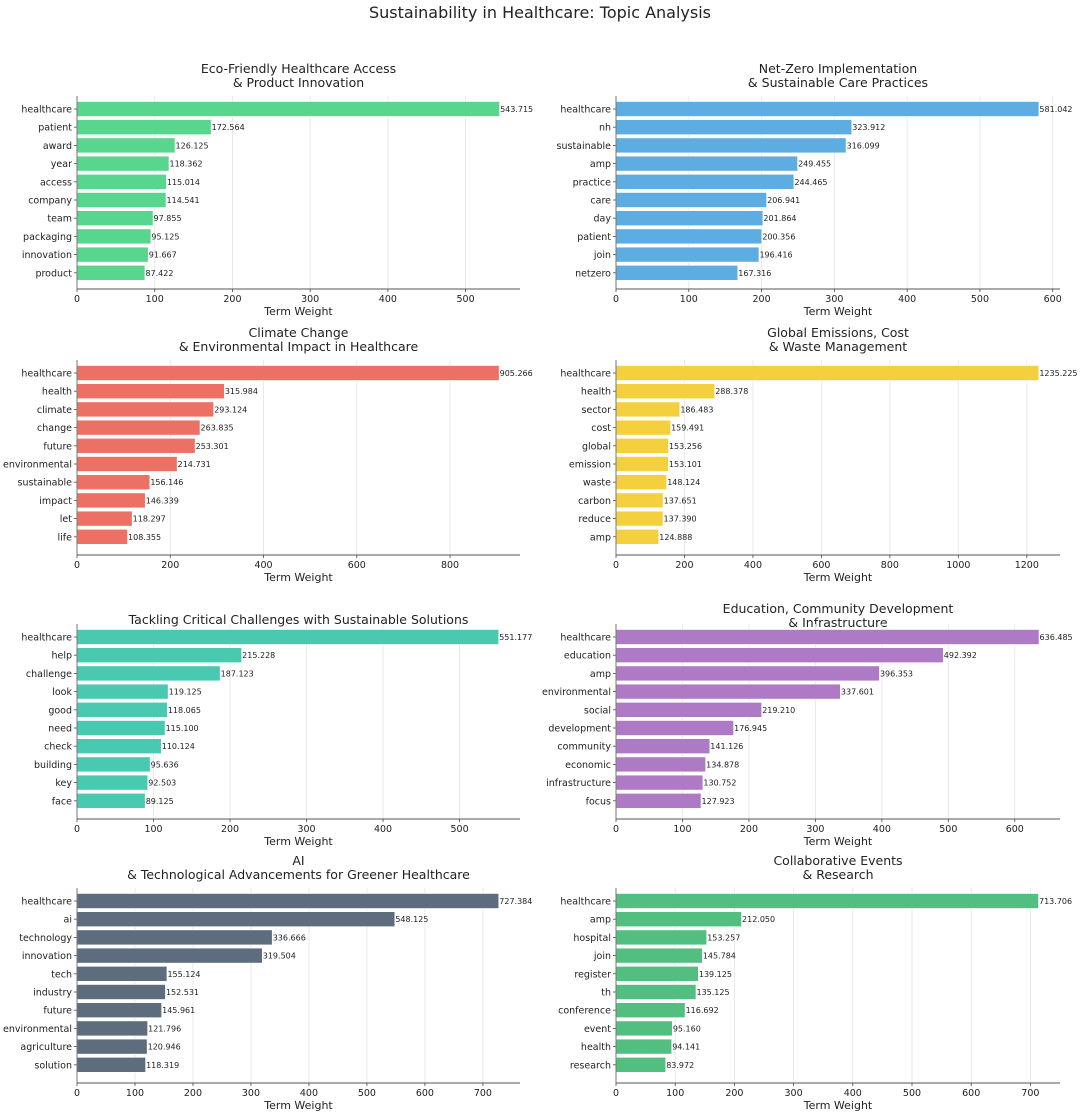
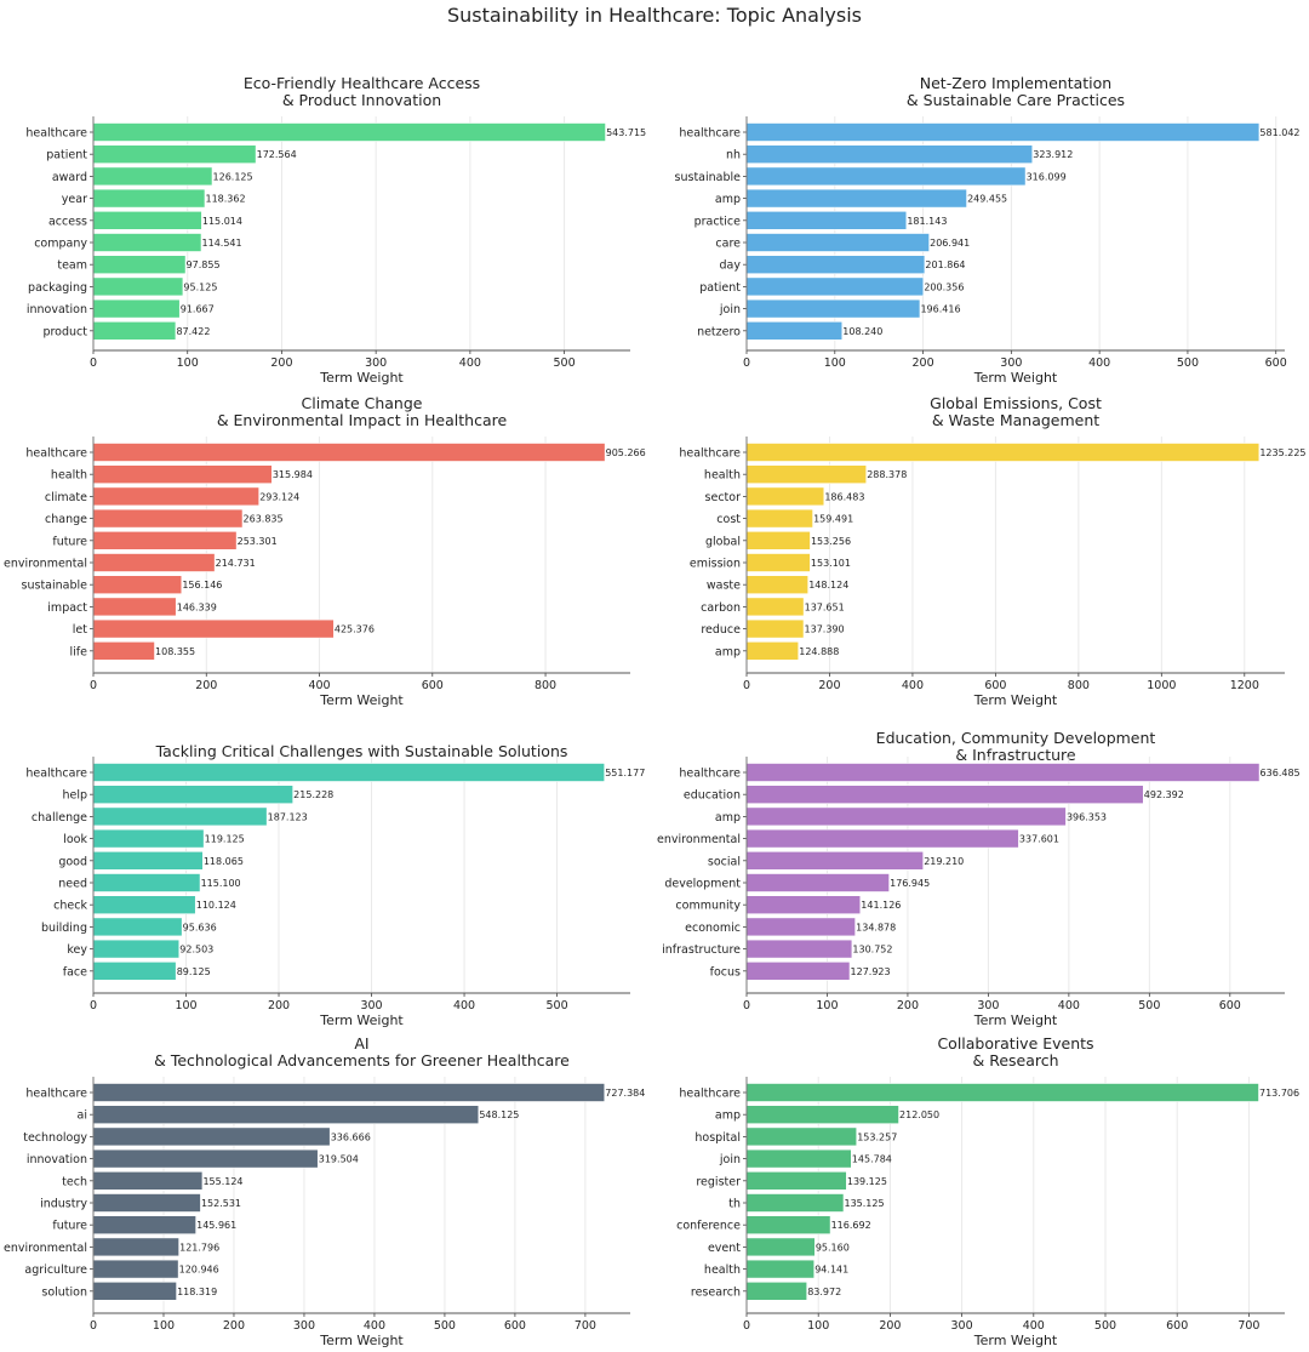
Net-Zero Implementation & Sustainable Care Practices/practice: 244.465 -> 181.143
Net-Zero Implementation & Sustainable Care Practices/netzero: 167.316 -> 108.240
Climate Change & Environmental Impact in Healthcare/let: 118.297 -> 425.376
